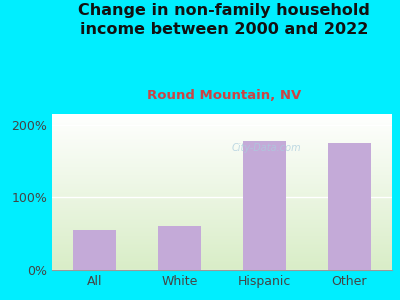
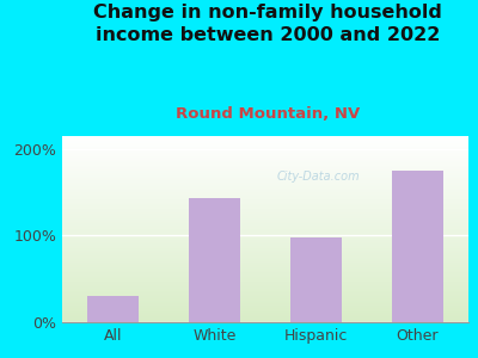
All: 55% -> 30%
White: 60% -> 144%
Hispanic: 178% -> 98%
